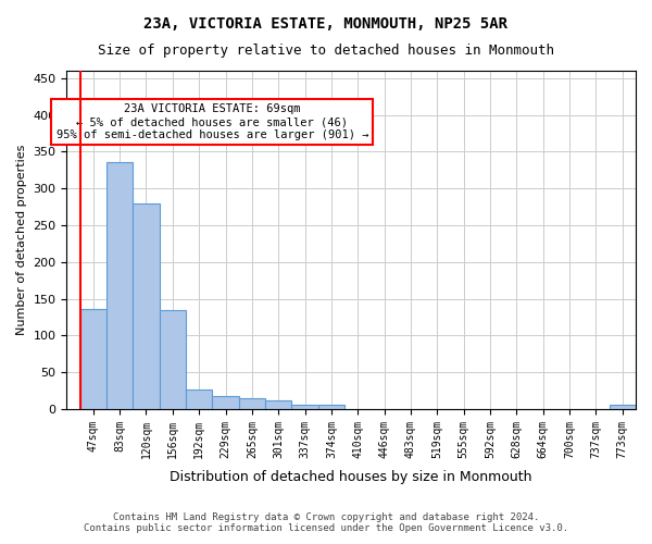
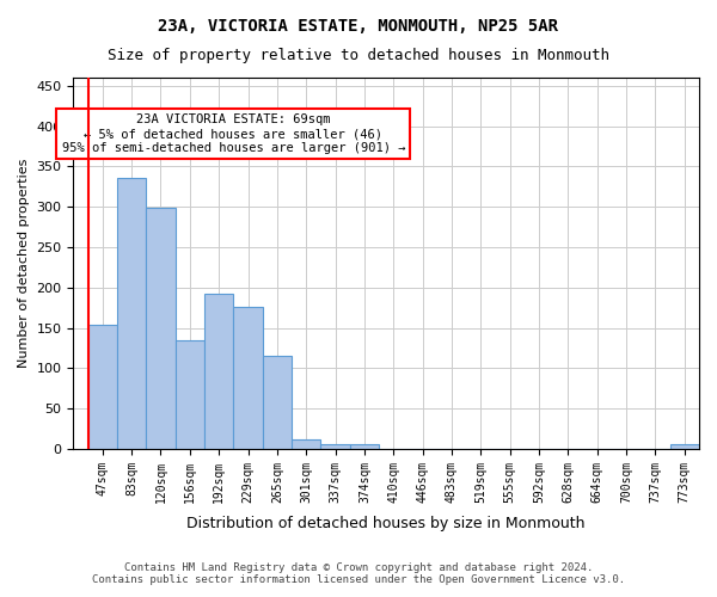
47sqm: 136 -> 154
120sqm: 280 -> 298
192sqm: 27 -> 192
229sqm: 17 -> 176
265sqm: 14 -> 116
